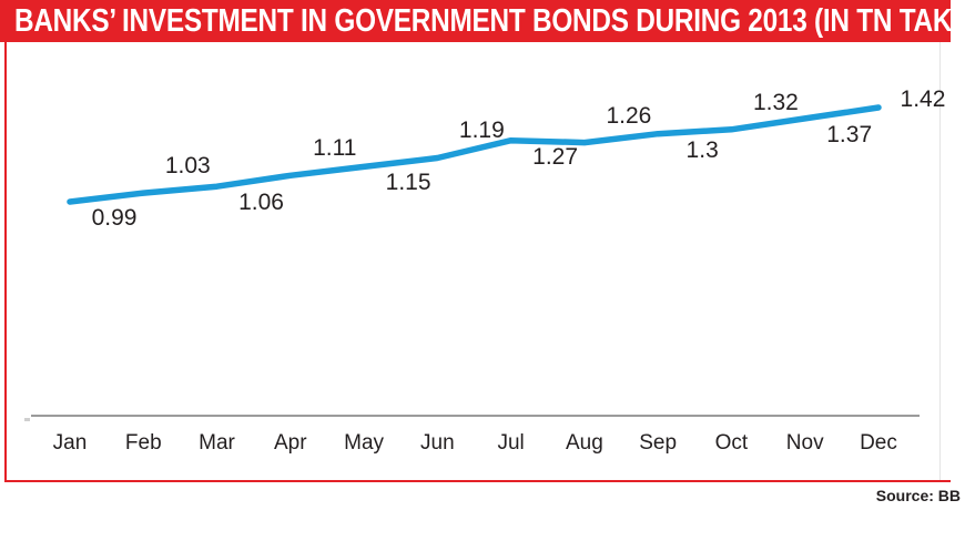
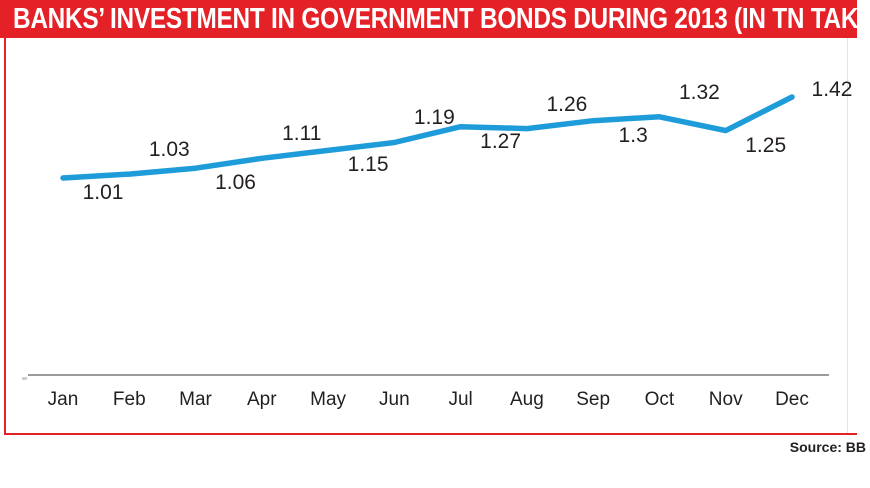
Jan: 0.99 -> 1.01
Nov: 1.37 -> 1.25
